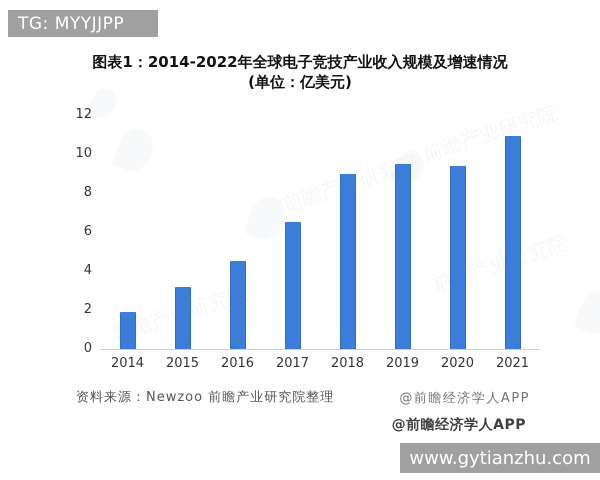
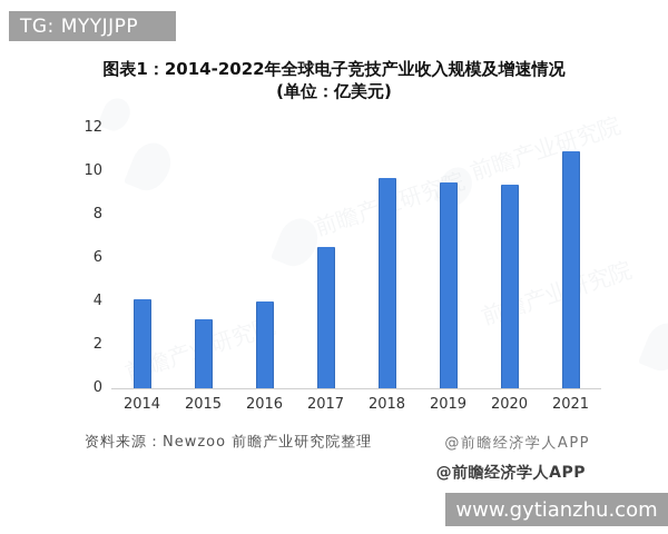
2014: 1.9 -> 4.1
2016: 4.5 -> 4.0
2018: 9.0 -> 9.7
